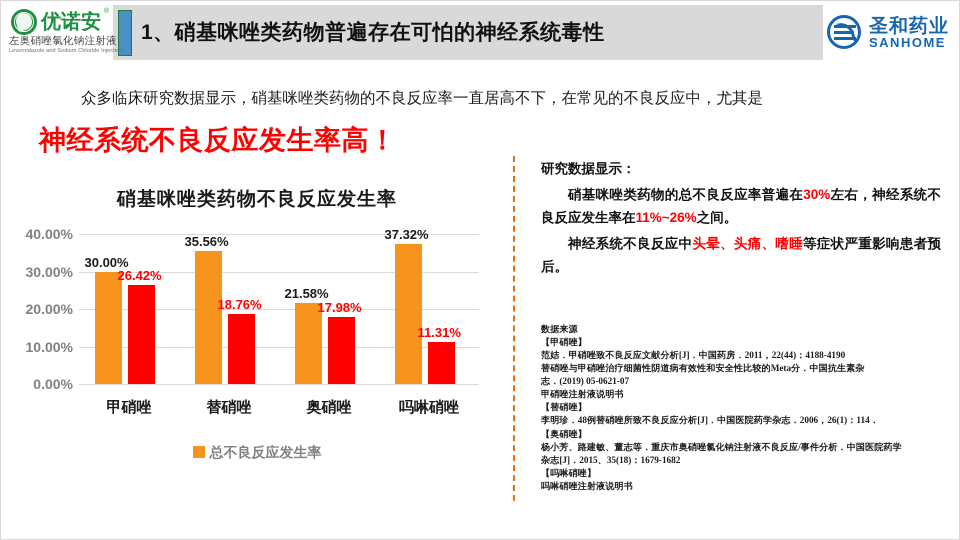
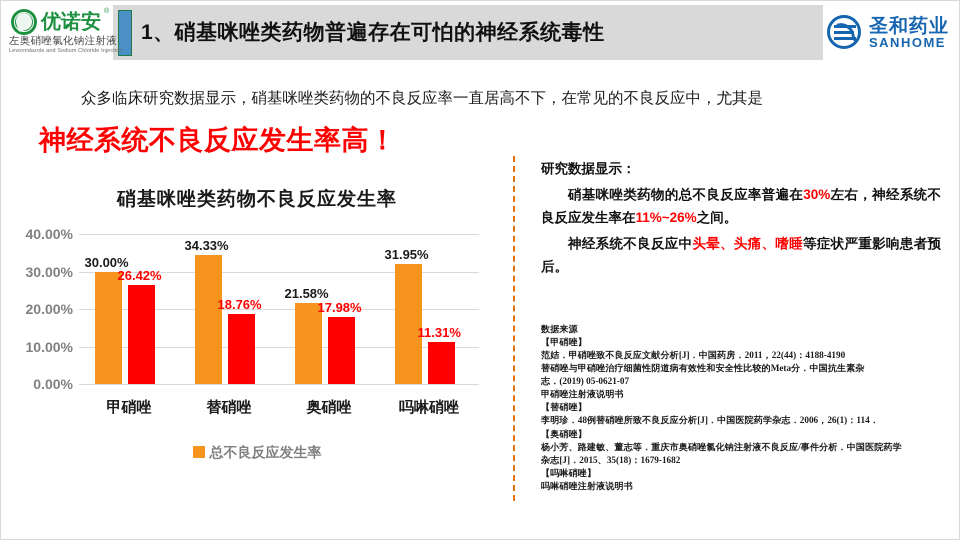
总不良反应发生率/替硝唑: 35.56% -> 34.33%
总不良反应发生率/吗啉硝唑: 37.32% -> 31.95%
